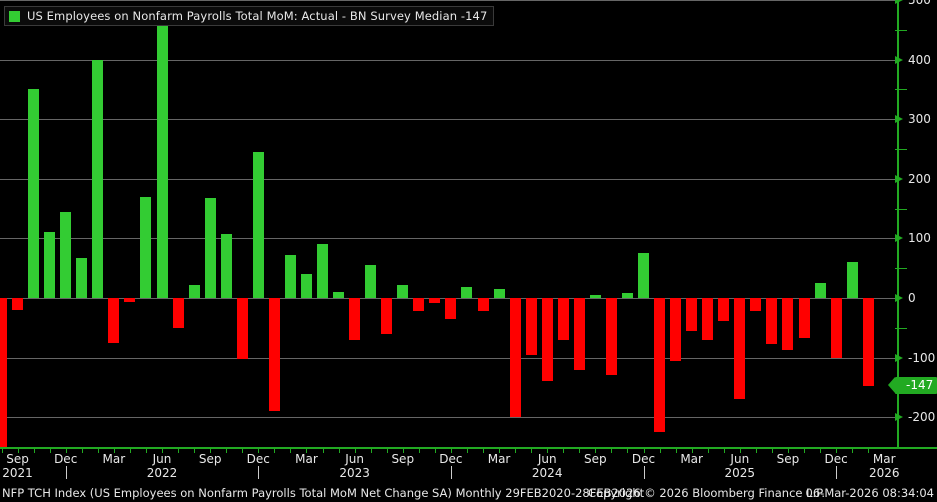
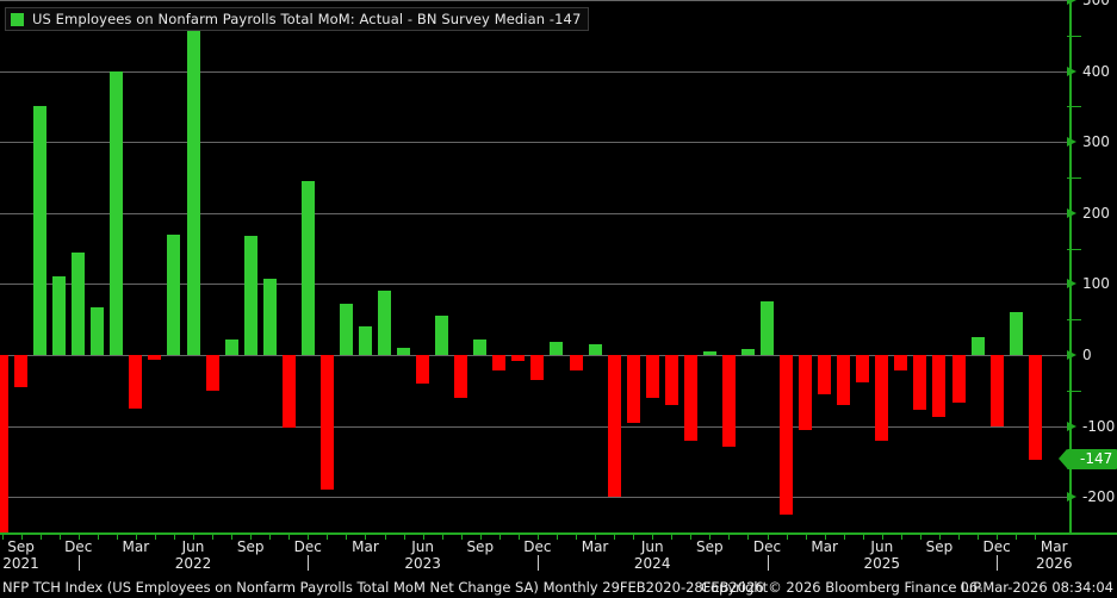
Sep 2021: -20 -> -40
Jun 2023: -70 -> -40
Jun 2024: -140 -> -60
Jun 2025: -170 -> -120
